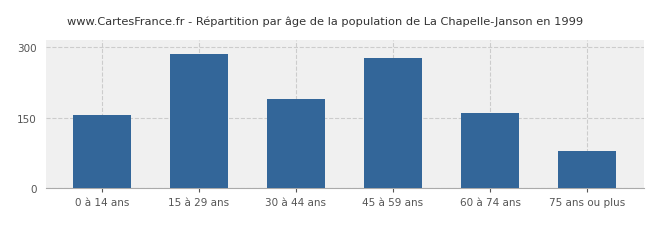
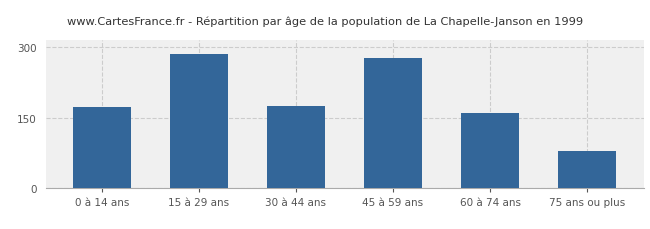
0 à 14 ans: 155 -> 172
30 à 44 ans: 190 -> 174
